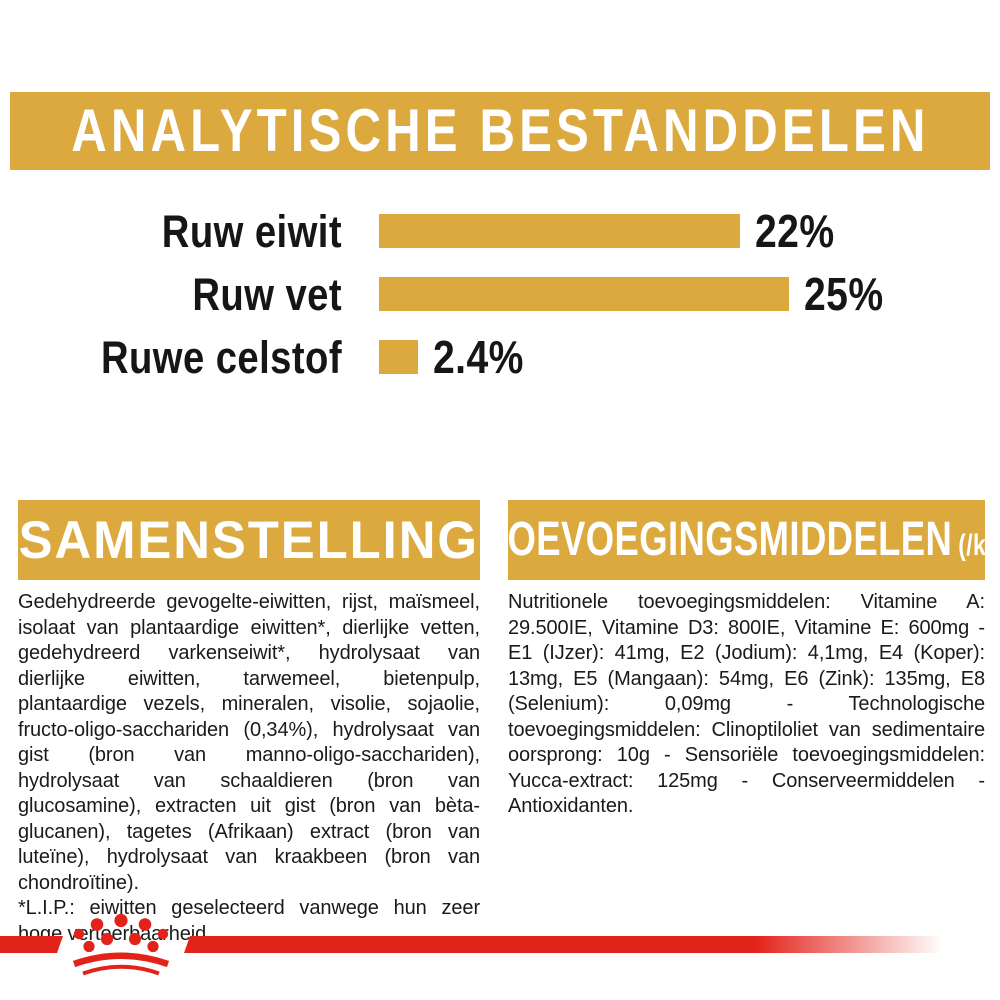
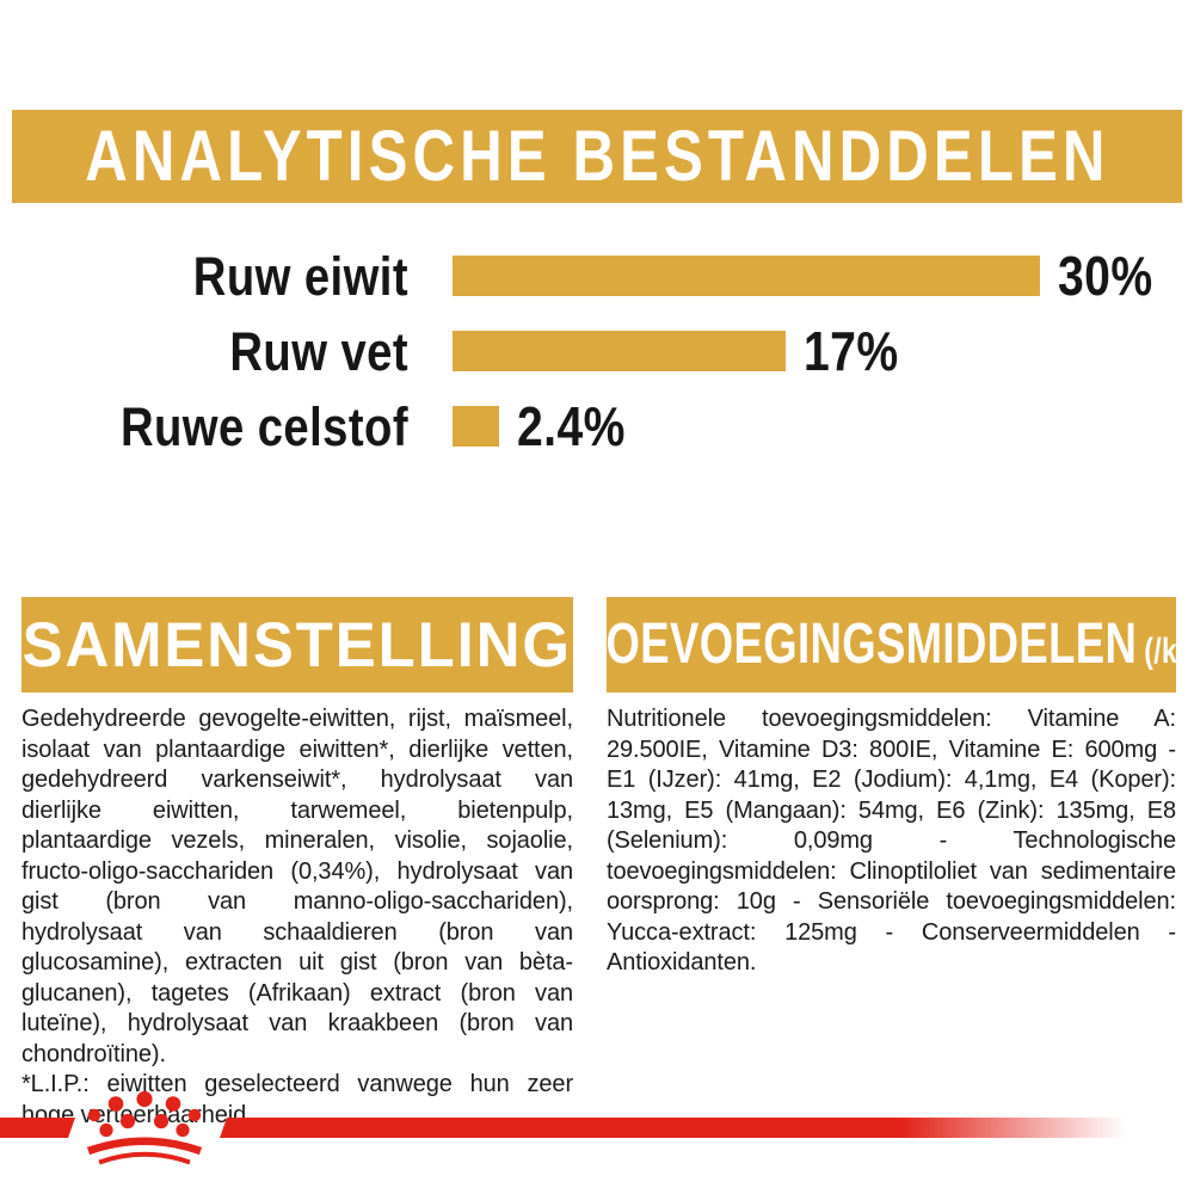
Ruw eiwit: 22% -> 30%
Ruw vet: 25% -> 17%
